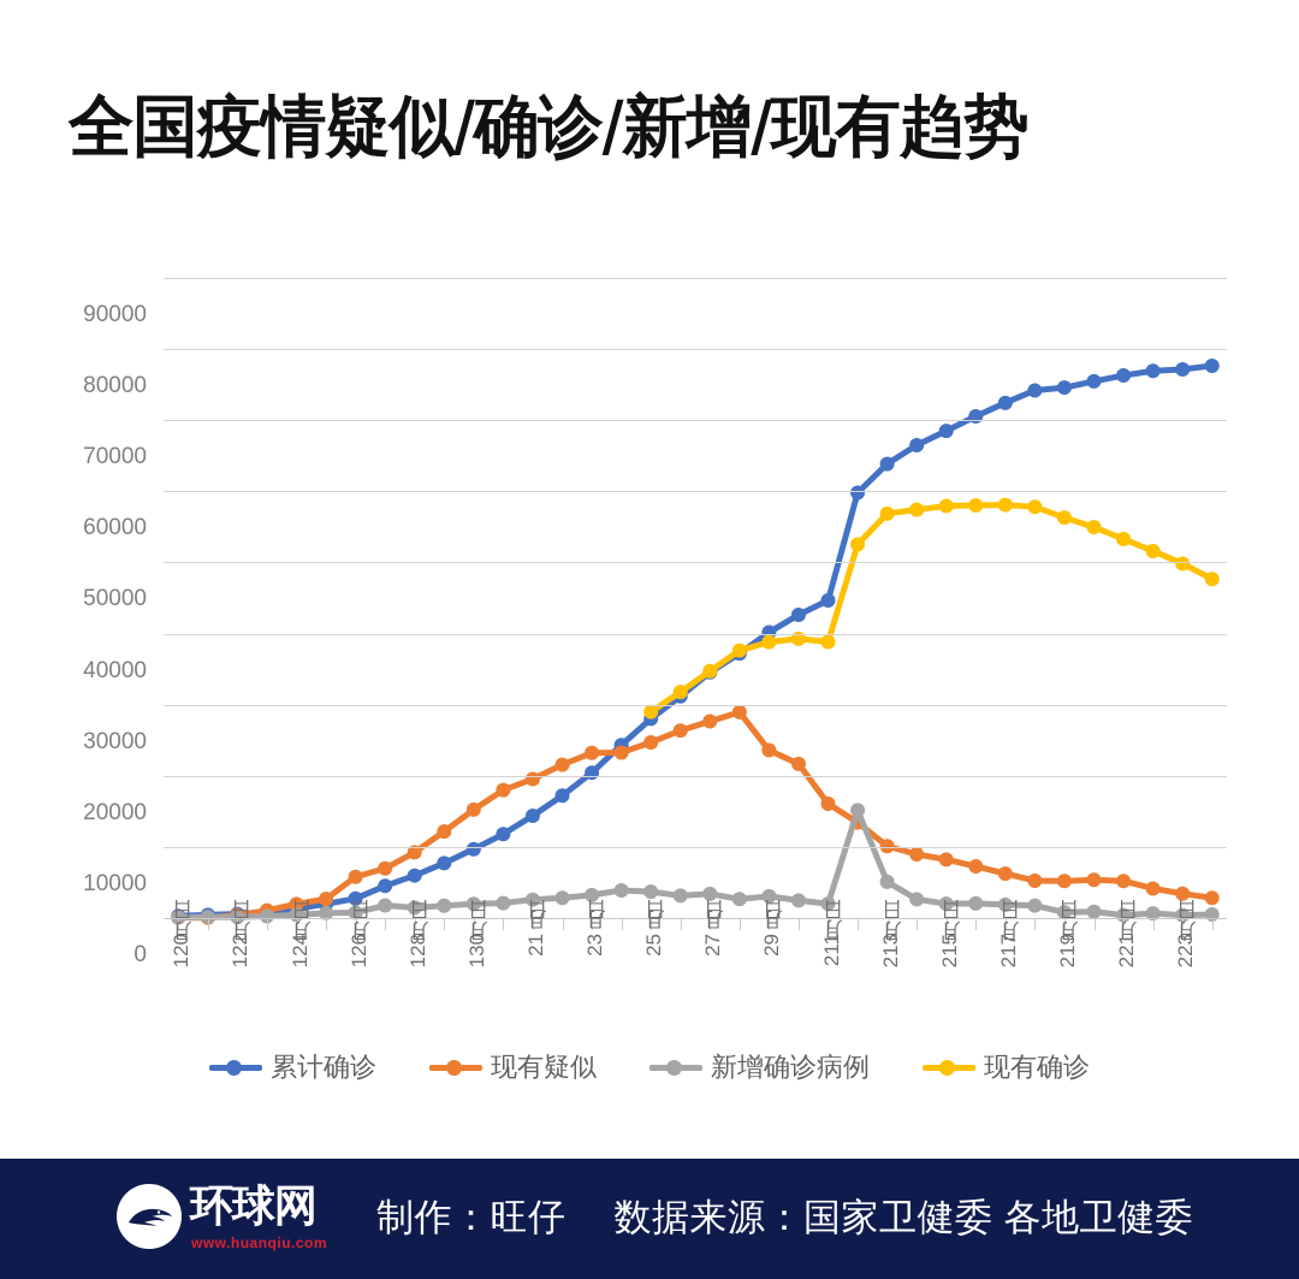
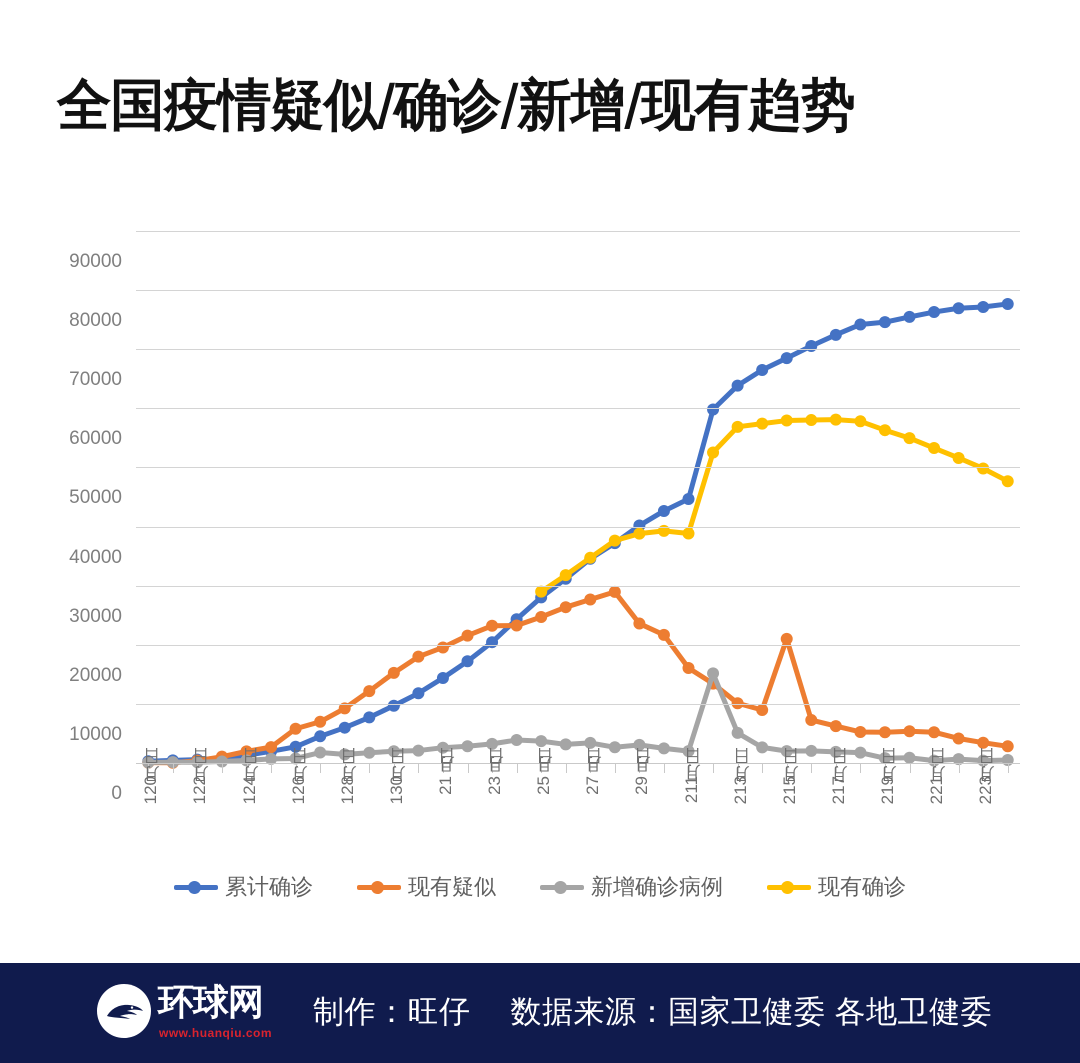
现有疑似/2月15日: 8000 -> 21000
